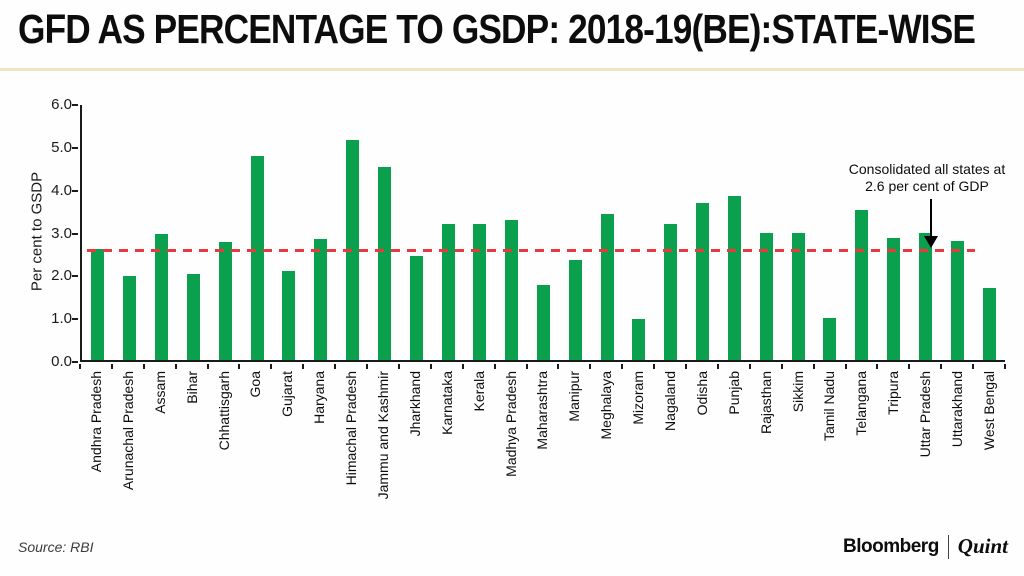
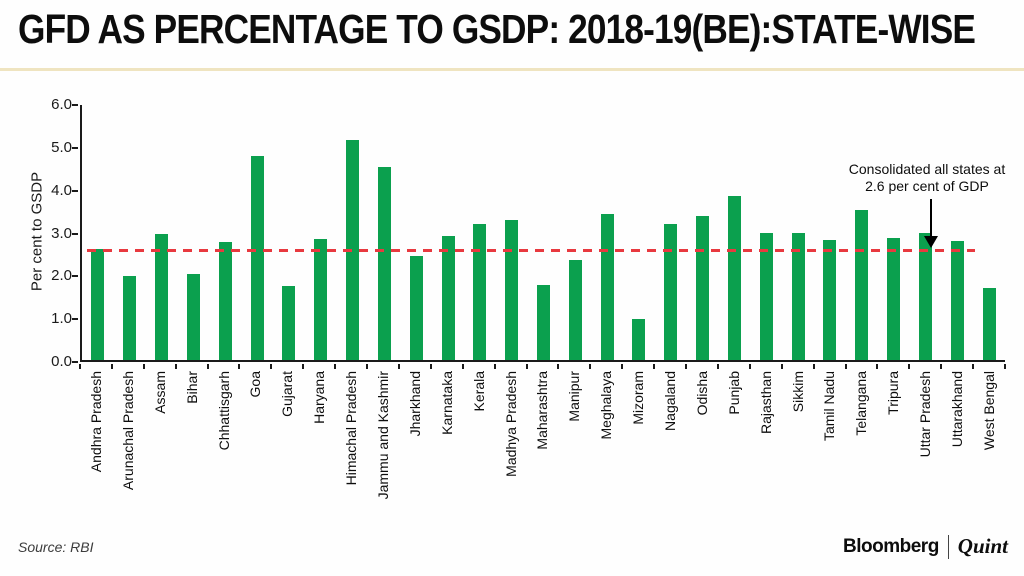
Gujarat: 2.1 -> 1.7
Karnataka: 3.2 -> 2.9
Odisha: 3.7 -> 3.4
Tamil Nadu: 1.0 -> 2.8
